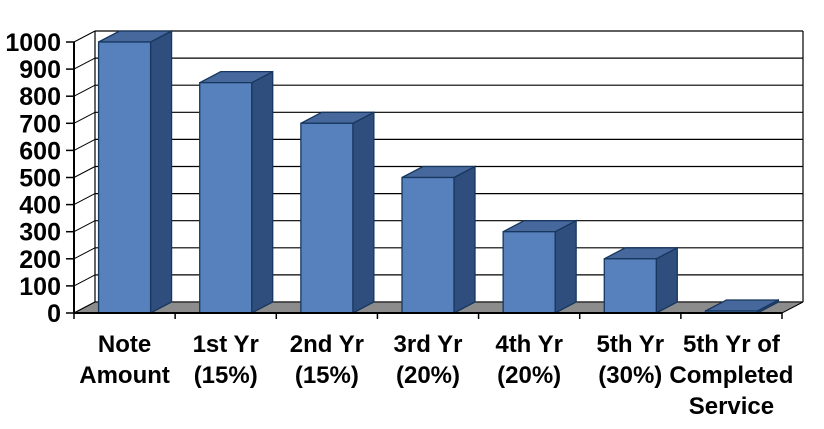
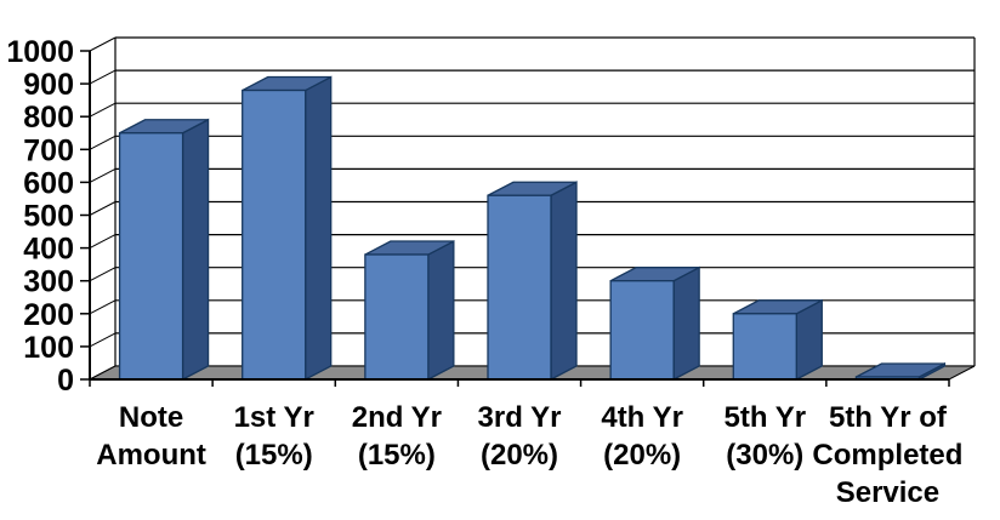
Note Amount: 1000 -> 750
1st Yr (15%): 850 -> 880
2nd Yr (15%): 700 -> 380
3rd Yr (20%): 500 -> 560
